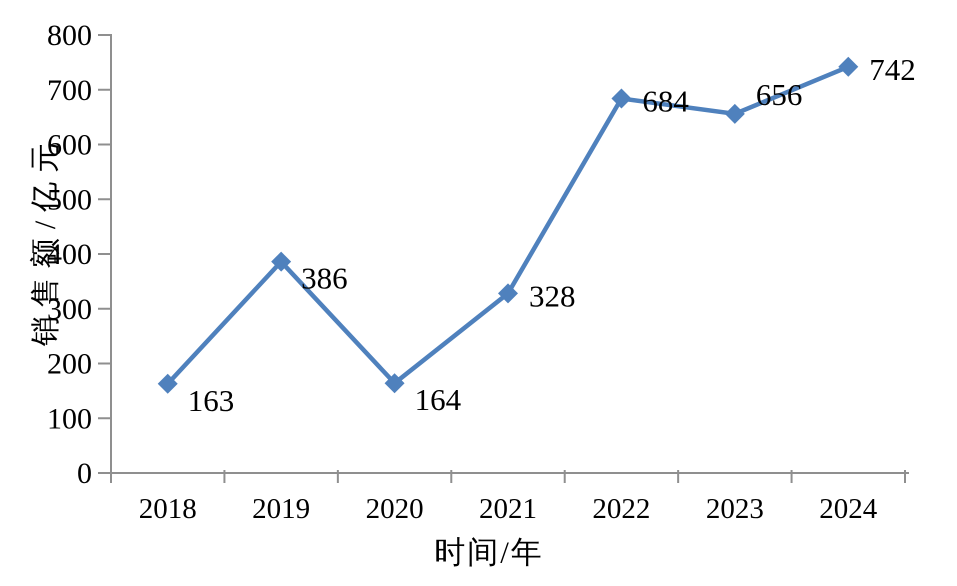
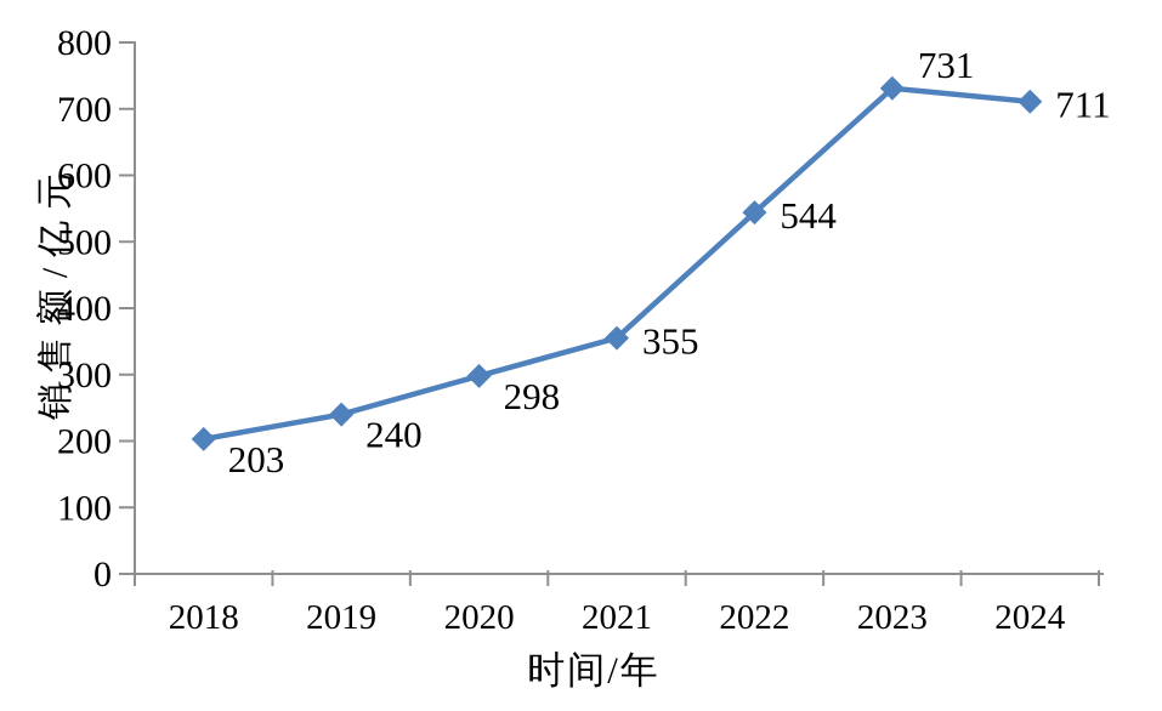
2018: 163 -> 203
2019: 386 -> 240
2020: 164 -> 298
2021: 328 -> 355
2022: 684 -> 544
2023: 656 -> 731
2024: 742 -> 711
